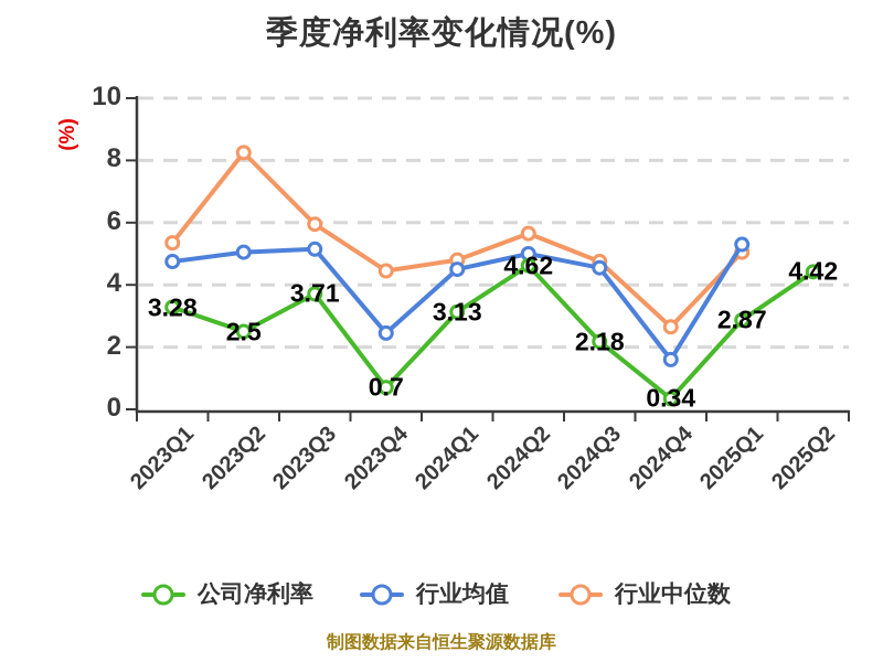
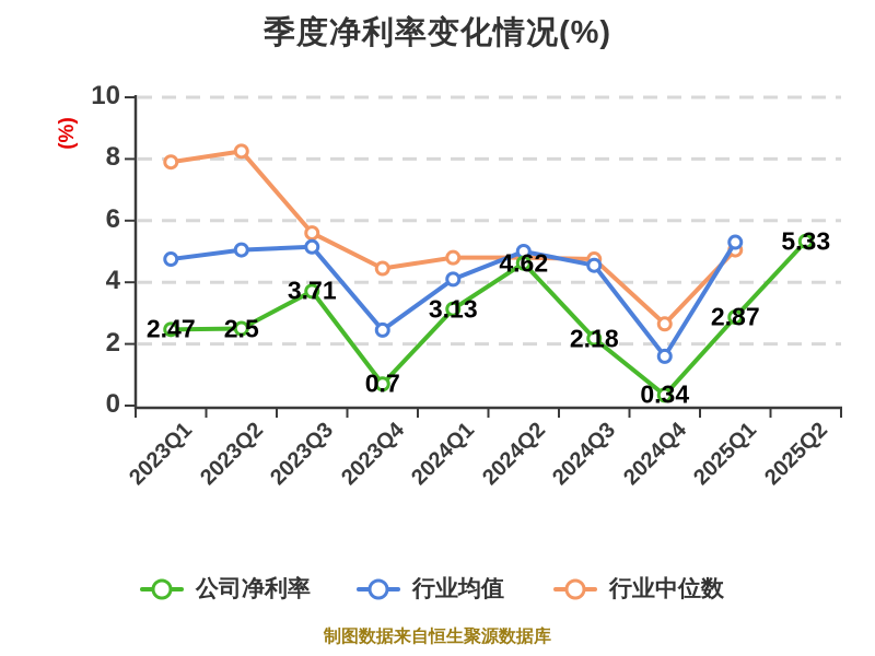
公司净利率/2023Q1: 3.28 -> 2.47
行业中位数/2023Q1: 5.3 -> 7.9
行业中位数/2023Q3: 6.0 -> 5.6
行业均值/2024Q1: 4.5 -> 4.1
行业中位数/2024Q2: 5.7 -> 4.8
公司净利率/2025Q2: 4.42 -> 5.33
